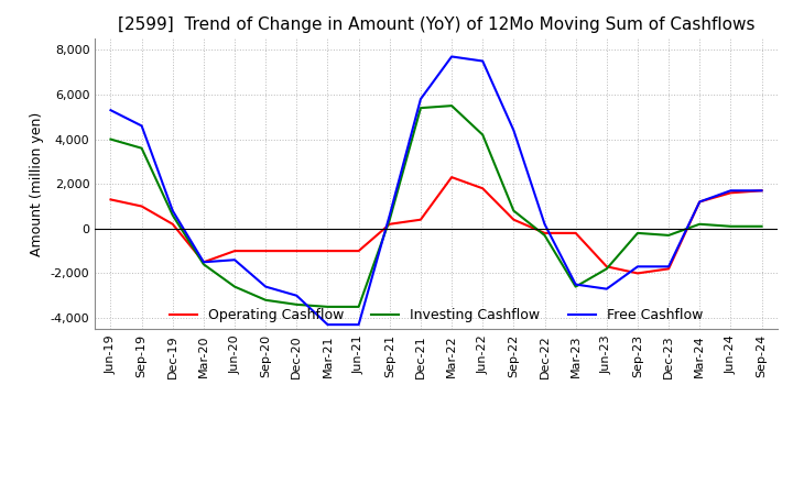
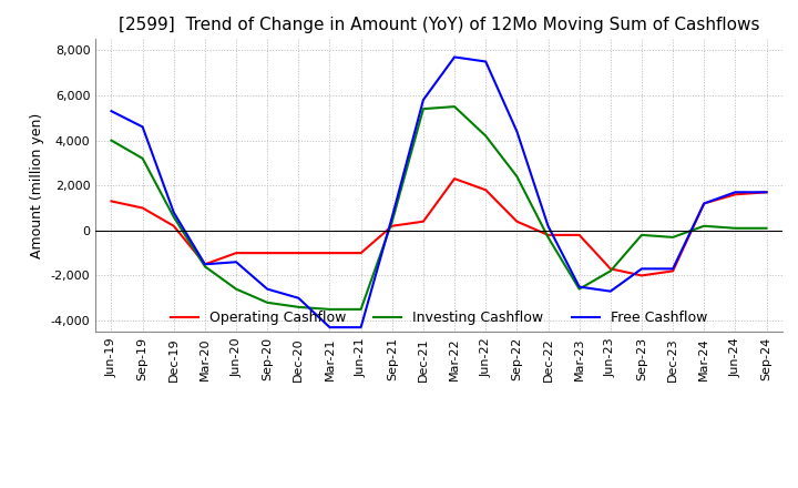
Investing Cashflow/Sep-19: 3,600 -> 3,200
Investing Cashflow/Sep-22: 800 -> 2,400
